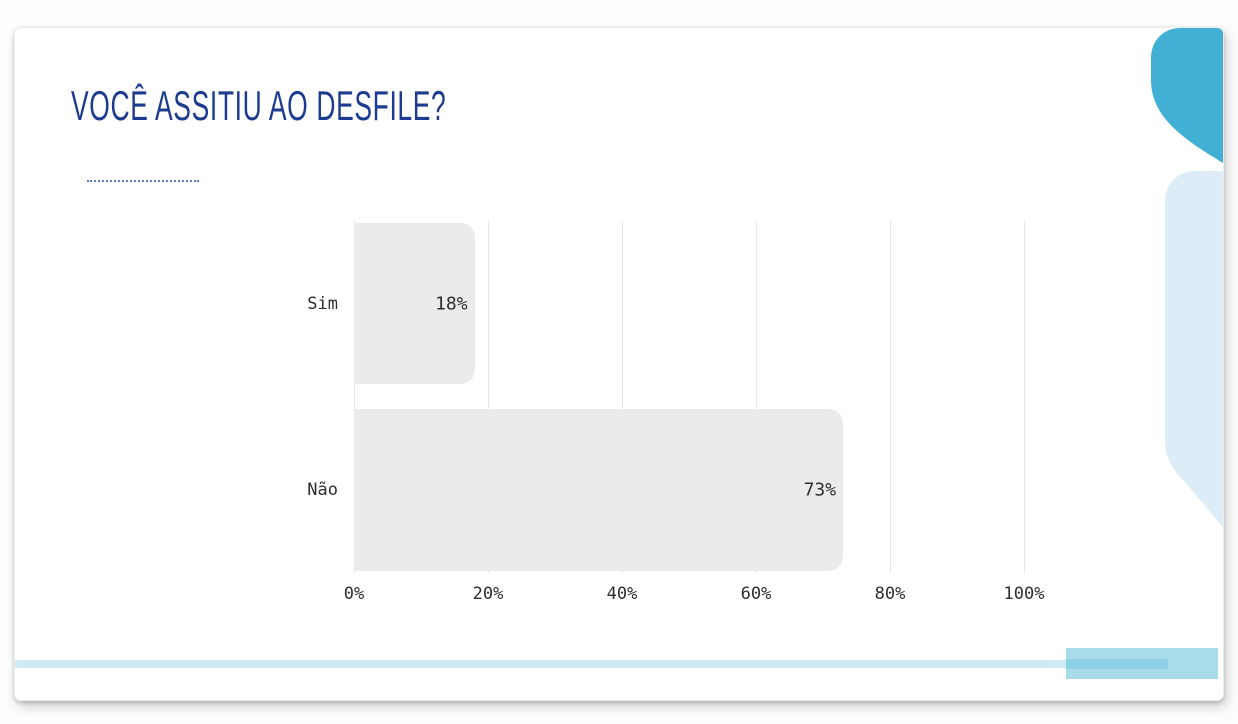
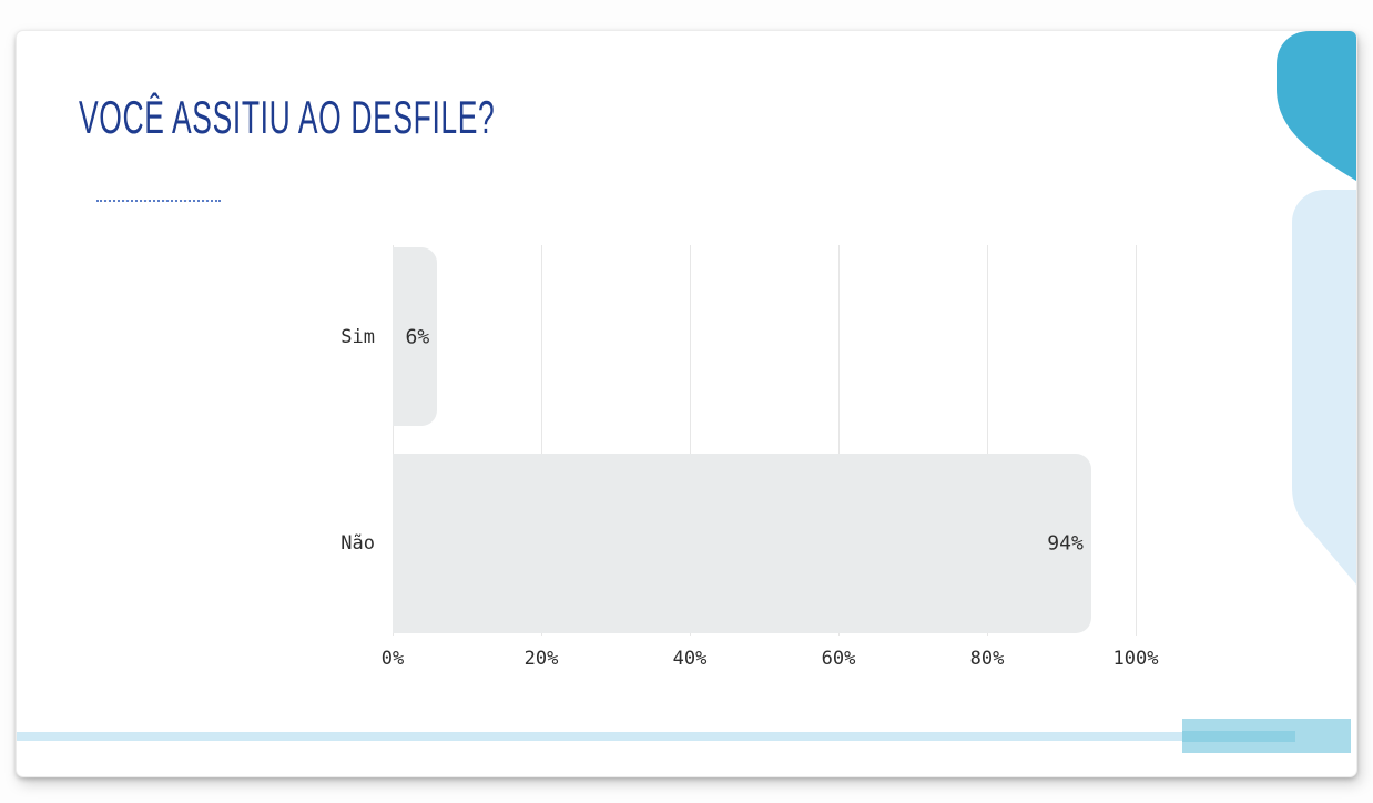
Sim: 18% -> 6%
Não: 73% -> 94%
